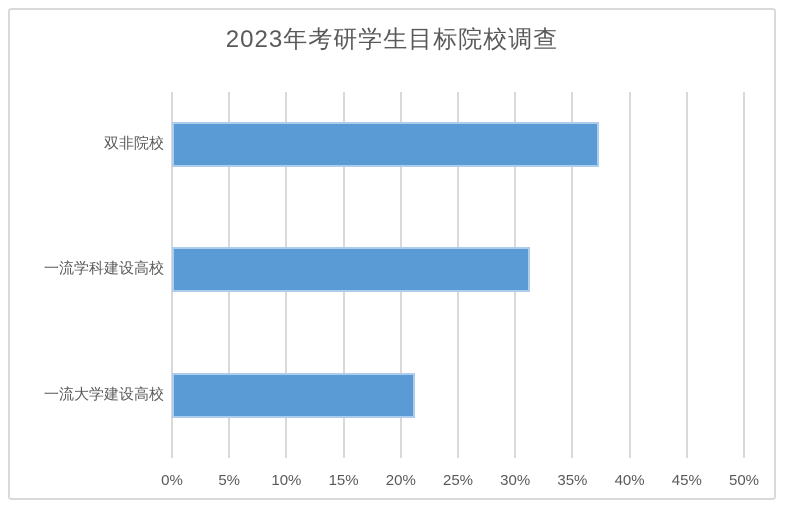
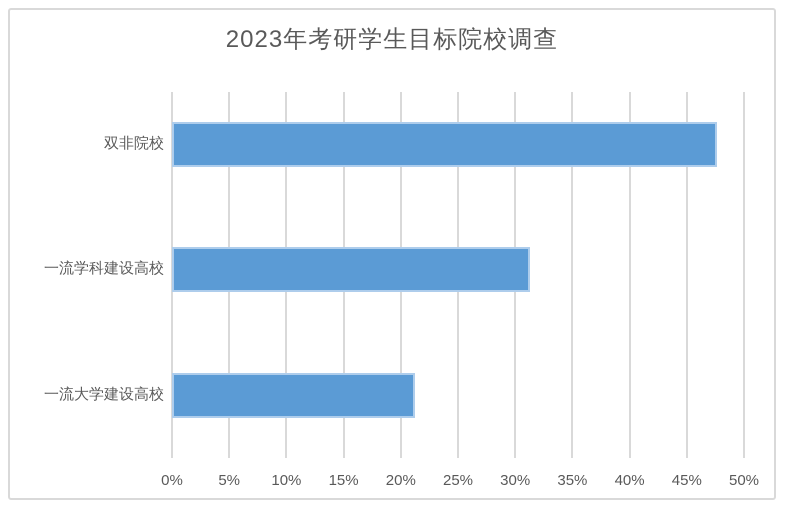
双非院校: 37.3% -> 47.6%
